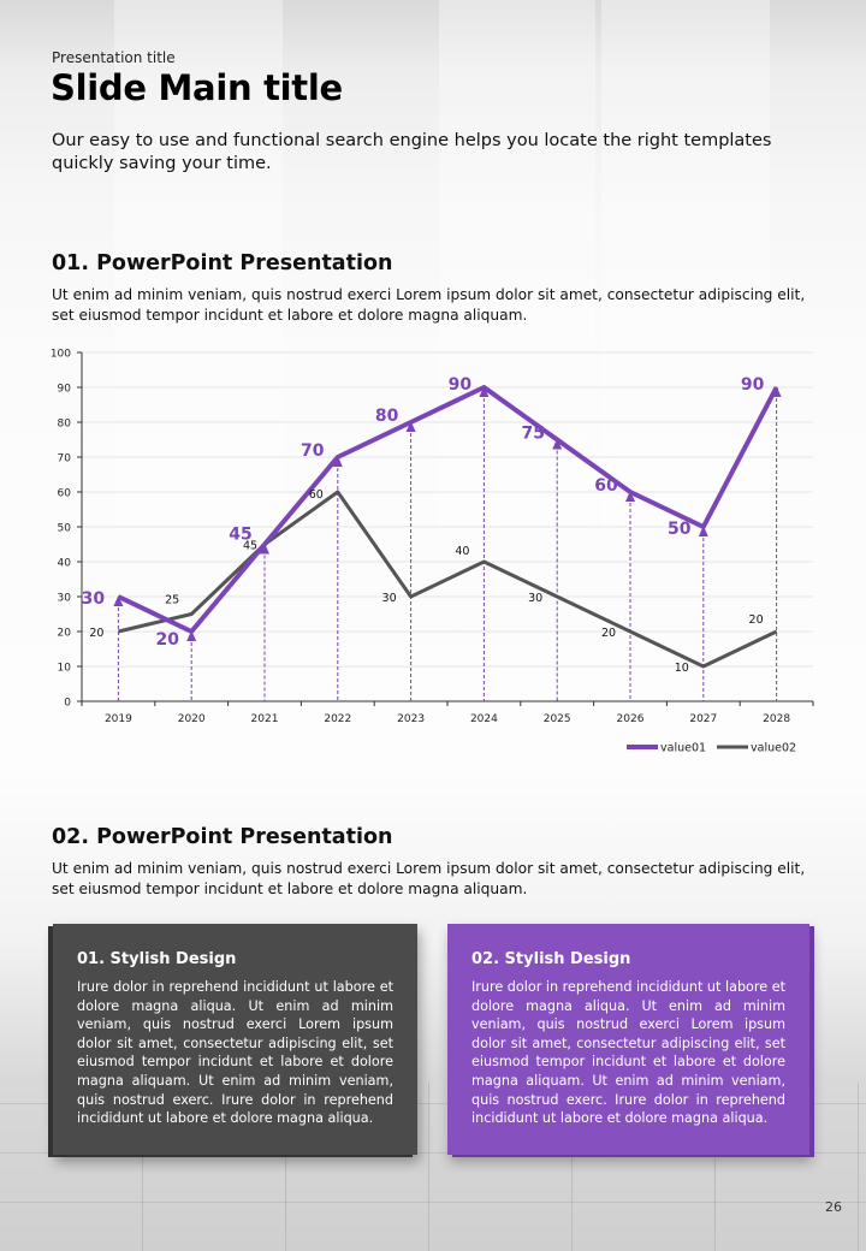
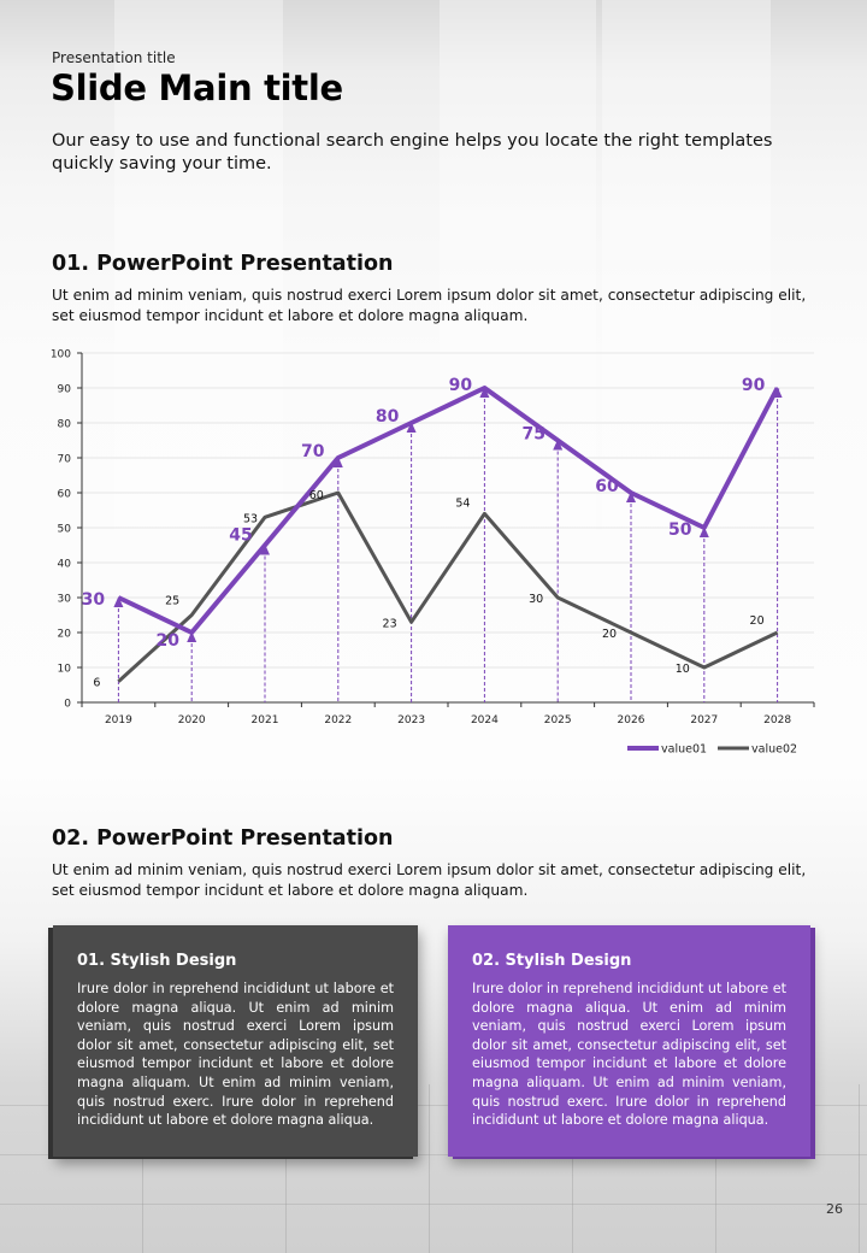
value02/2019: 20 -> 6
value02/2021: 45 -> 53
value02/2023: 30 -> 23
value02/2024: 40 -> 54
